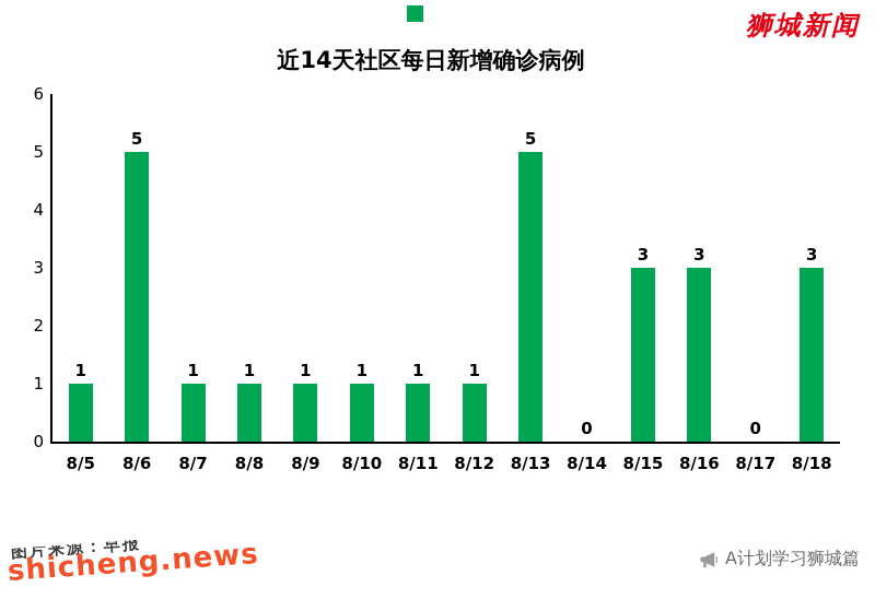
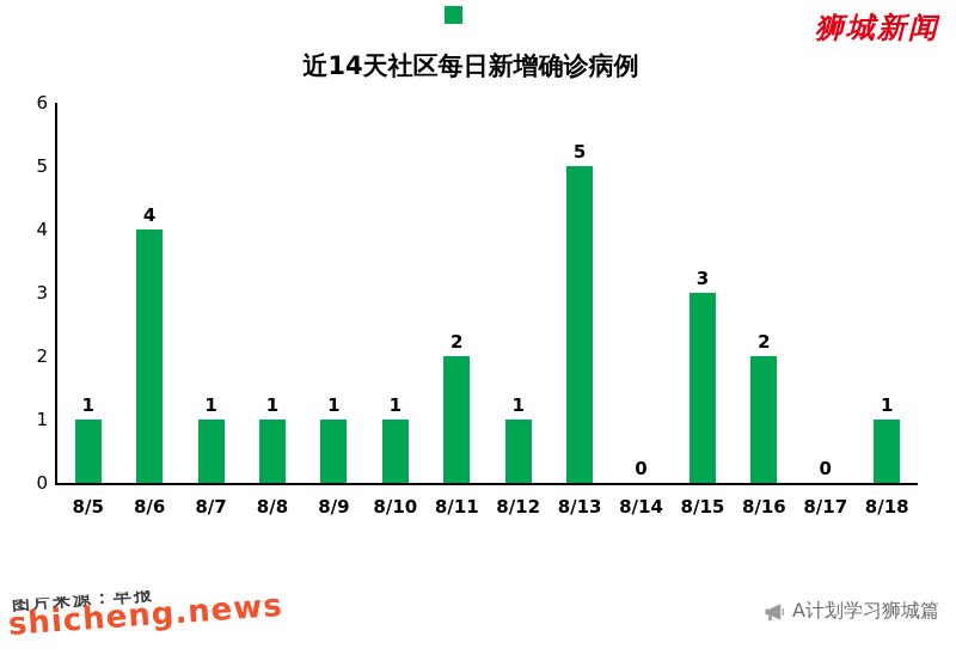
8/6: 5 -> 4
8/11: 1 -> 2
8/16: 3 -> 2
8/18: 3 -> 1
